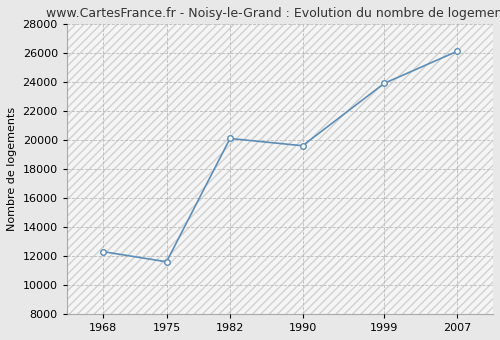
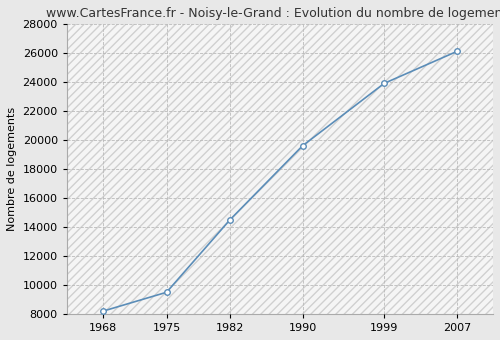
1968: 12300 -> 8200
1975: 11600 -> 9500
1982: 20100 -> 14500
